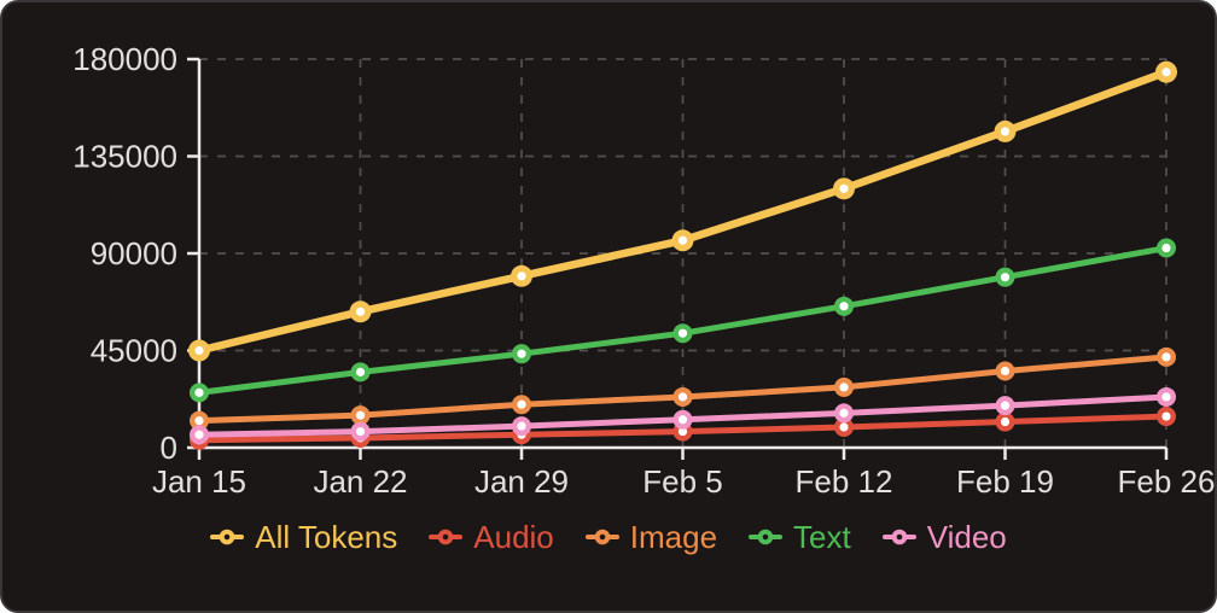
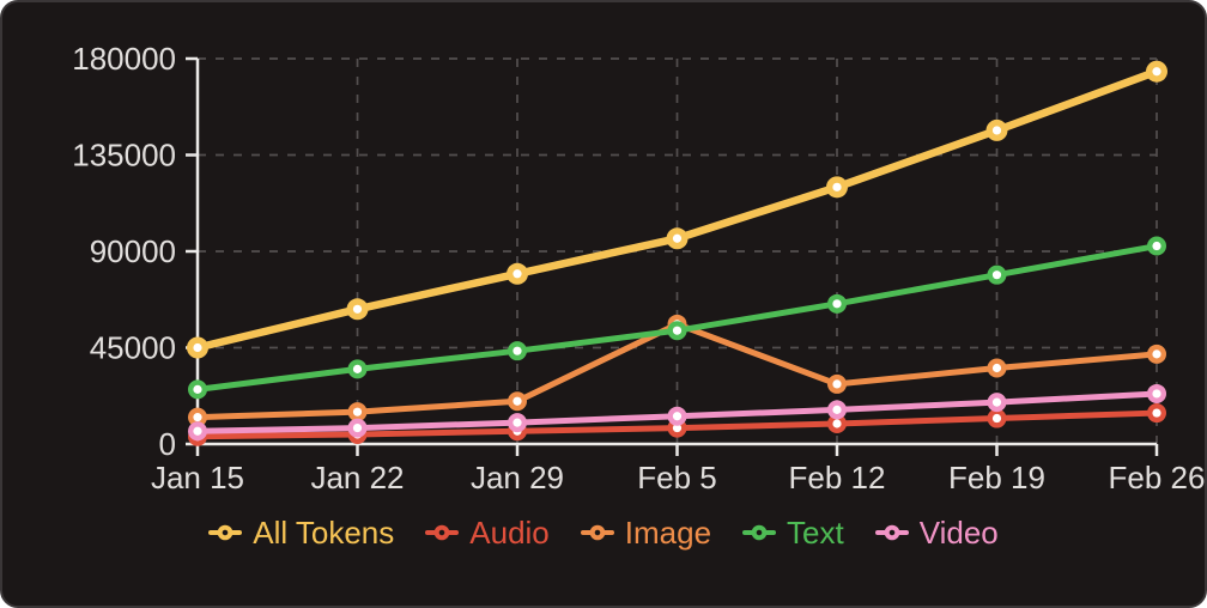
Image/Feb 5: 24000 -> 56000
